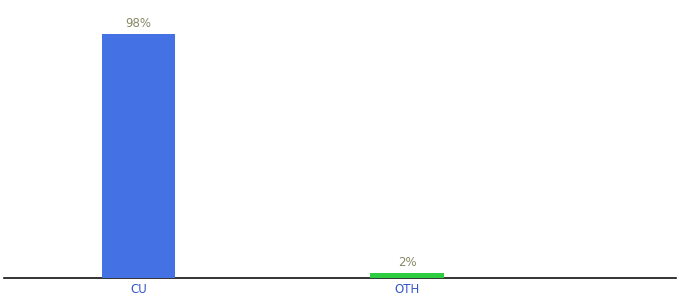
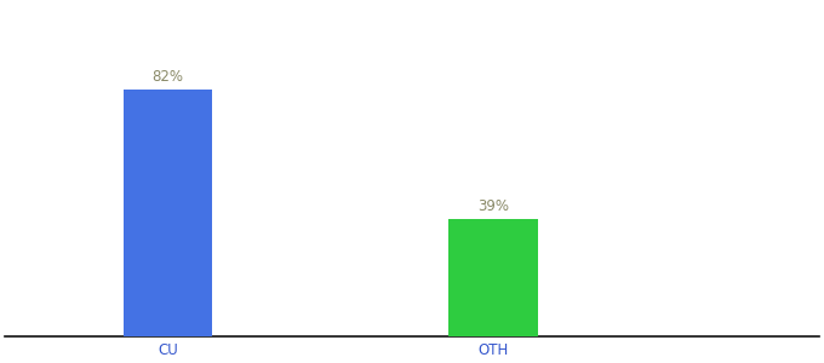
CU: 98% -> 82%
OTH: 2% -> 39%
